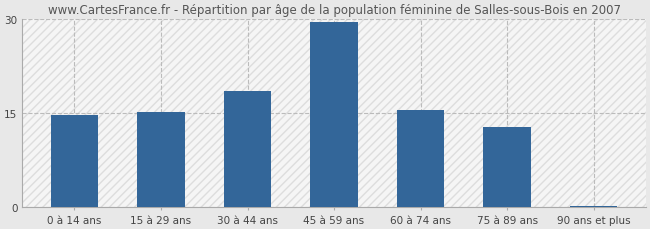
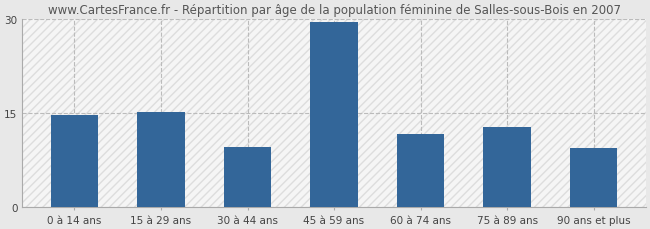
30 à 44 ans: 18.5 -> 9.6
60 à 74 ans: 15.5 -> 11.6
90 ans et plus: 0.2 -> 9.4
